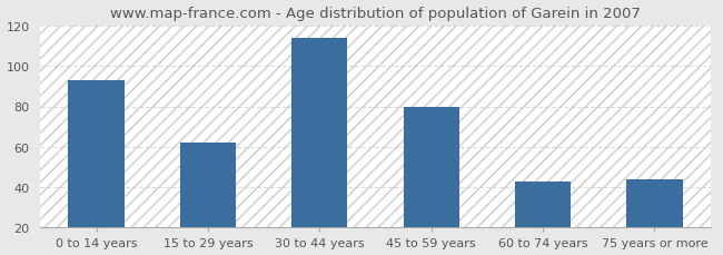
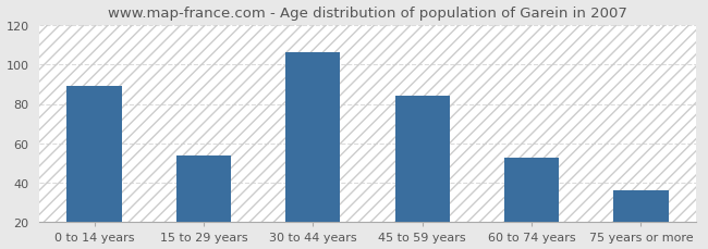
0 to 14 years: 93 -> 89
15 to 29 years: 62 -> 54
30 to 44 years: 114 -> 106
45 to 59 years: 80 -> 84
60 to 74 years: 43 -> 53
75 years or more: 44 -> 36
